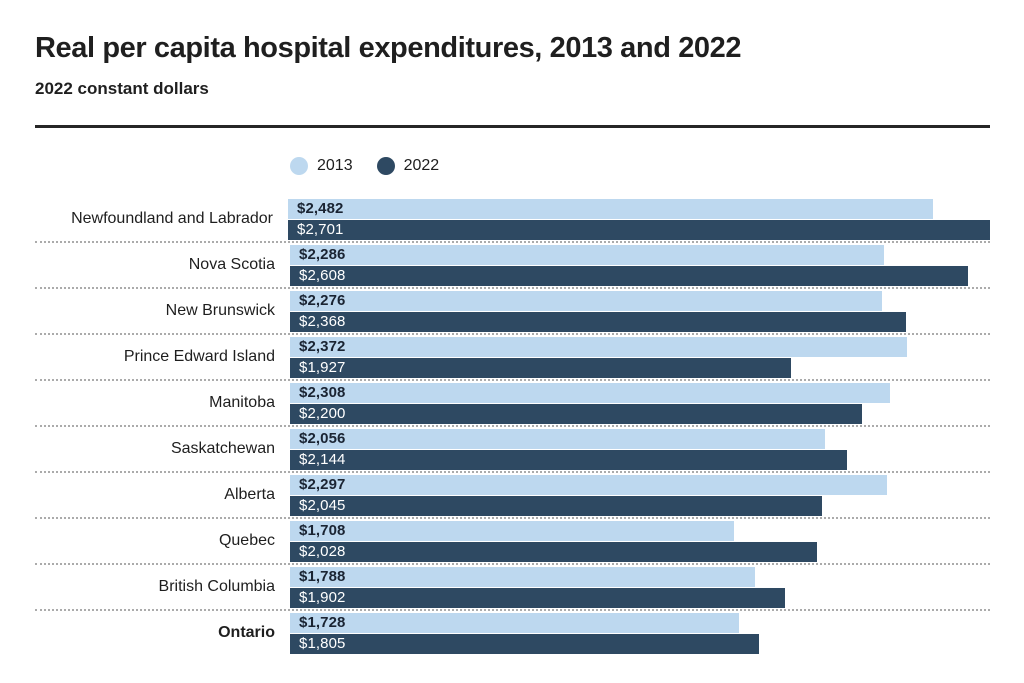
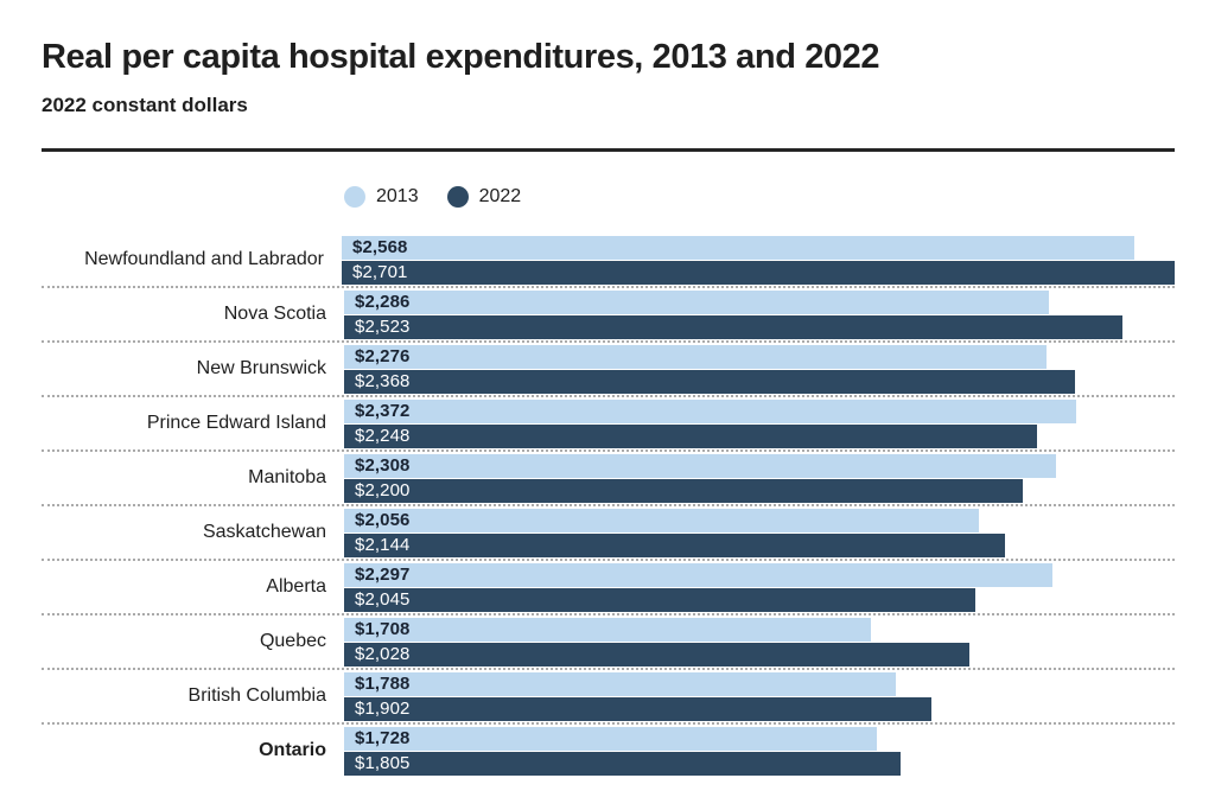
2013/Newfoundland and Labrador: $2,482 -> $2,568
2022/Nova Scotia: $2,608 -> $2,523
2022/Prince Edward Island: $1,927 -> $2,248
